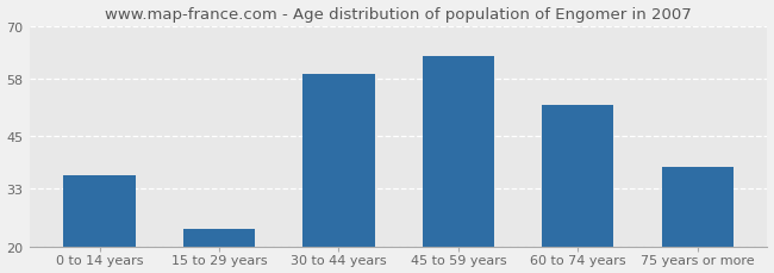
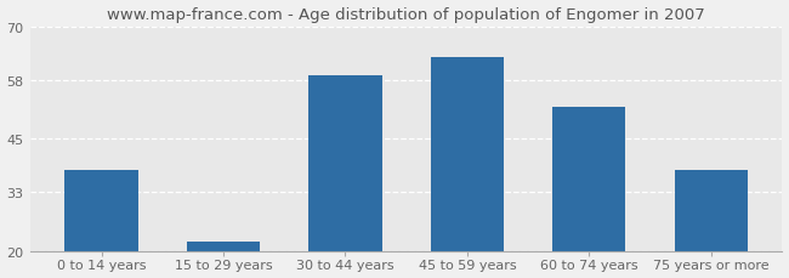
0 to 14 years: 36 -> 38
15 to 29 years: 24 -> 22
